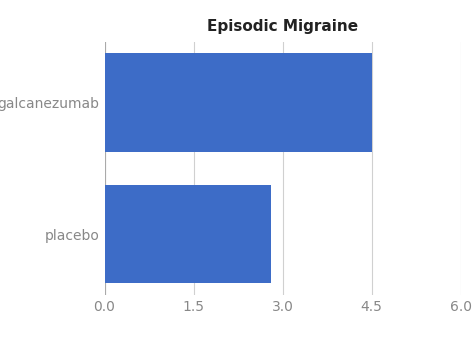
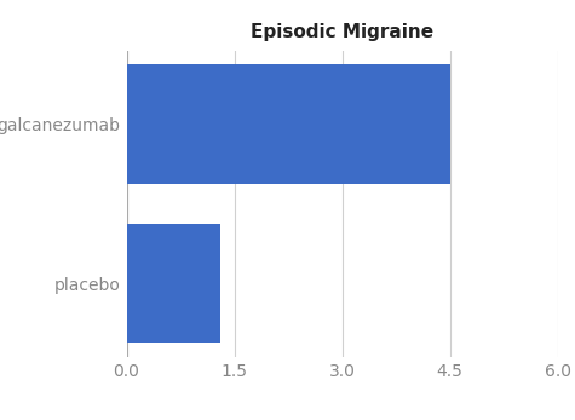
placebo: 2.8 -> 1.3
